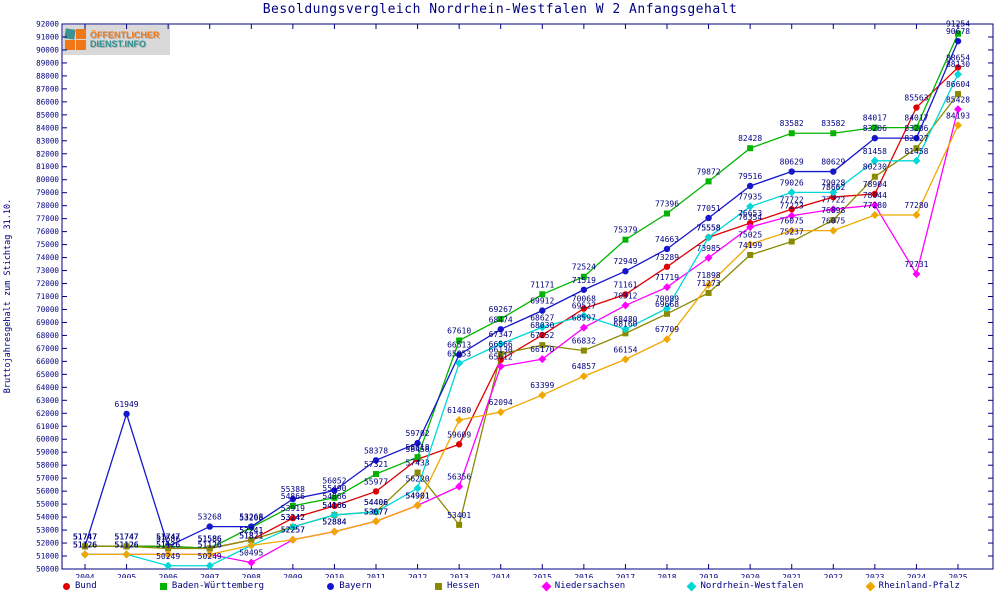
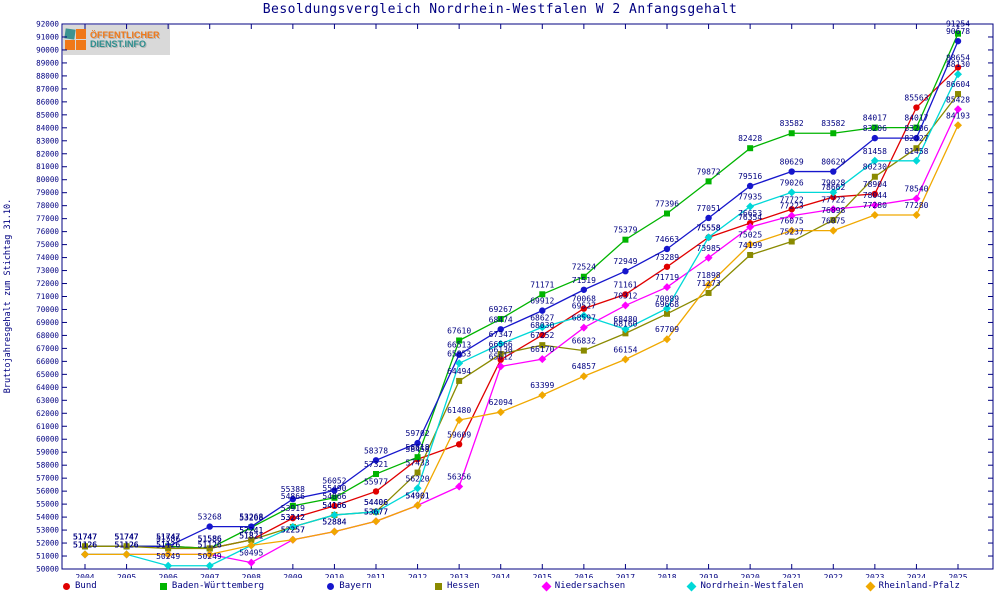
Bayern/2005: 61949 -> 51747
Hessen/2013: 53401 -> 64494
Niedersachsen/2024: 72731 -> 78540
